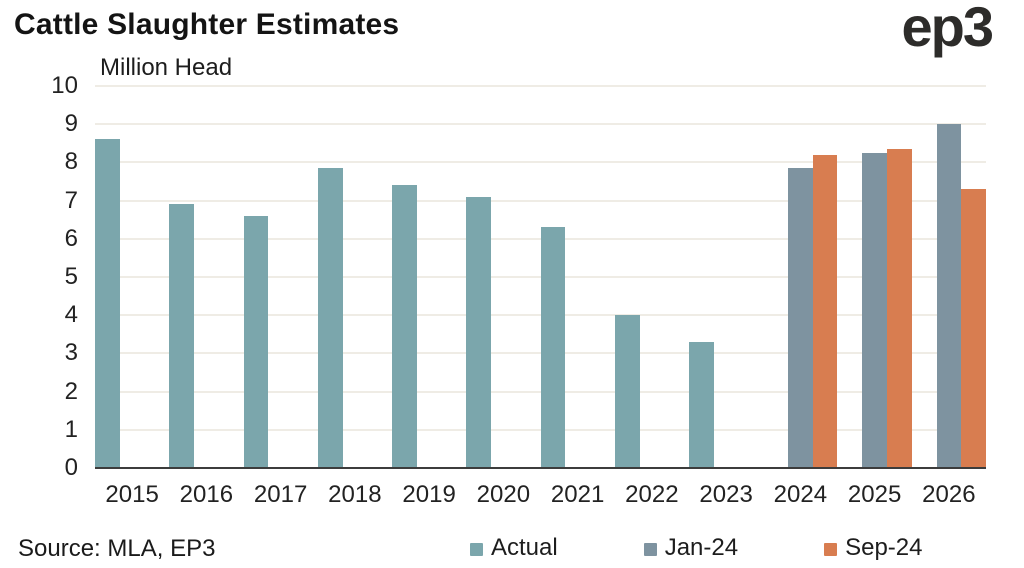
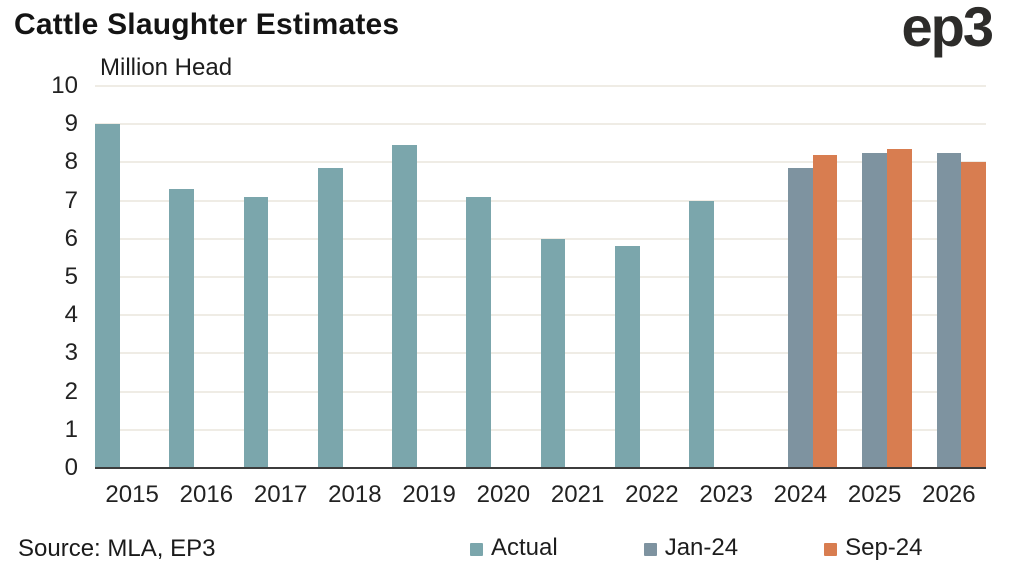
Actual/2015: 8.6 -> 9.0
Actual/2016: 6.9 -> 7.3
Actual/2017: 6.6 -> 7.1
Actual/2019: 7.4 -> 8.4
Actual/2021: 6.3 -> 6.0
Actual/2022: 4.0 -> 5.8
Actual/2023: 3.3 -> 7.0
Jan-24/2026: 9.0 -> 8.2
Sep-24/2026: 7.3 -> 8.0
